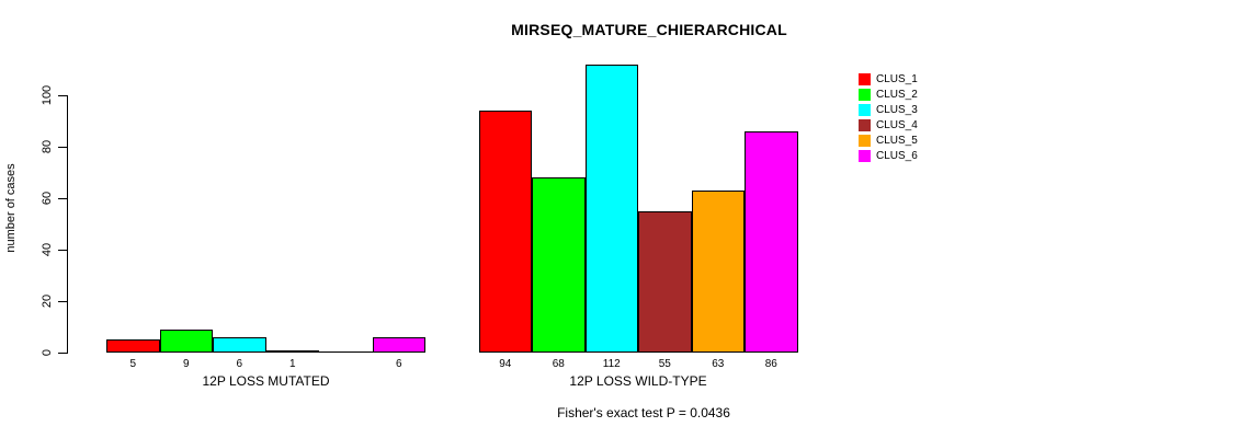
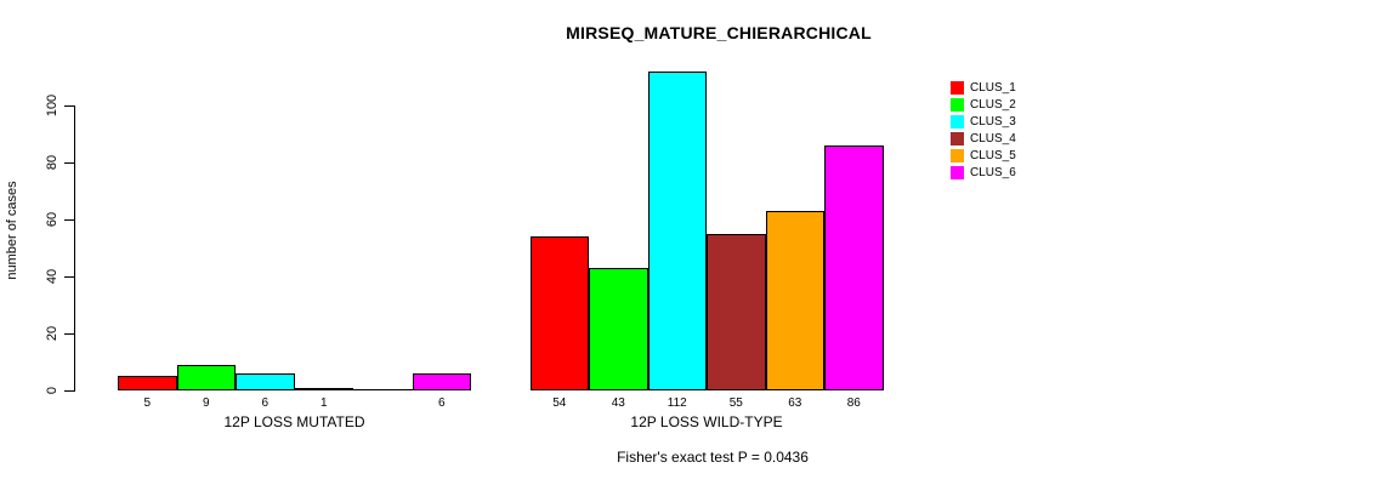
CLUS_1/12P LOSS WILD-TYPE: 94 -> 54
CLUS_2/12P LOSS WILD-TYPE: 68 -> 43
